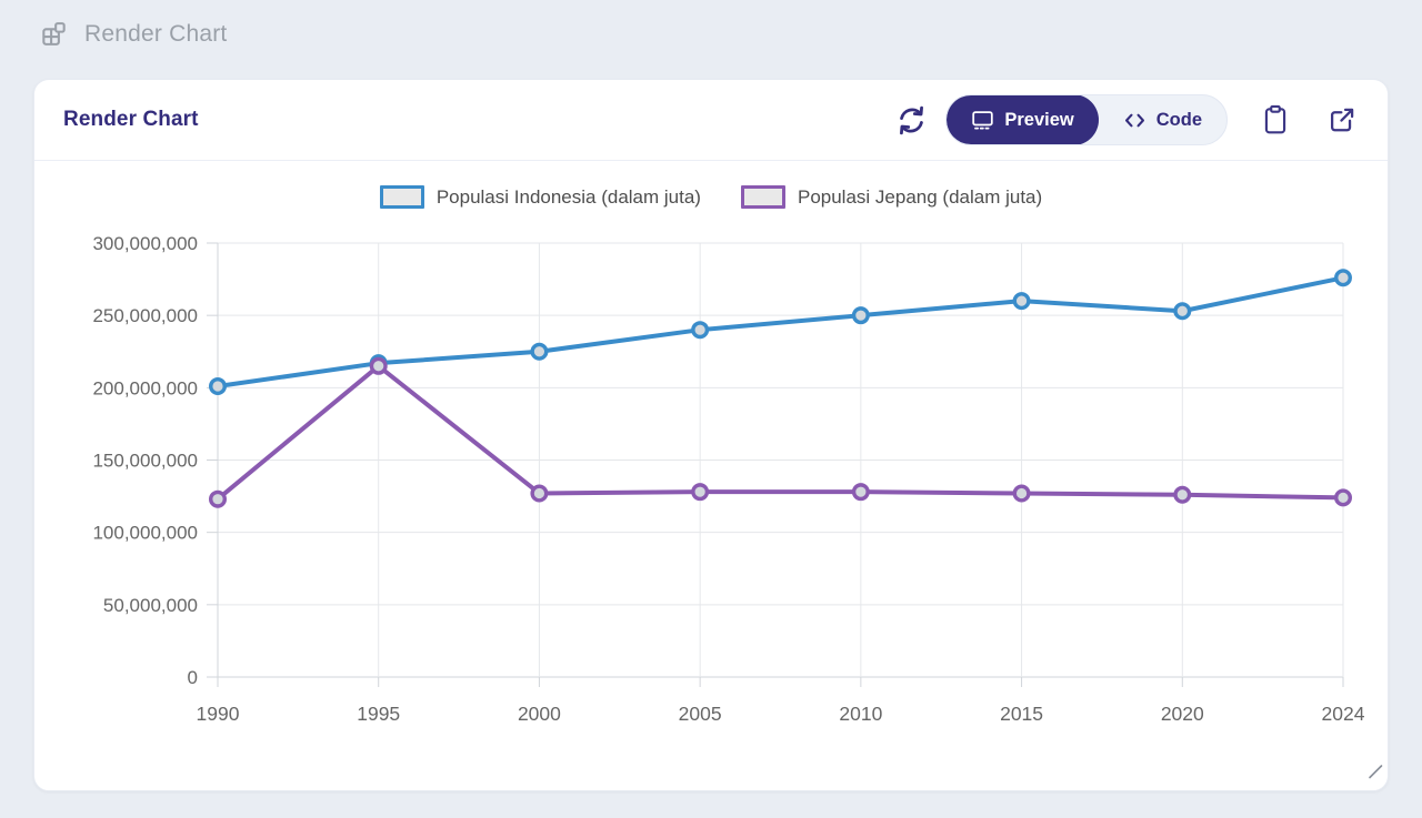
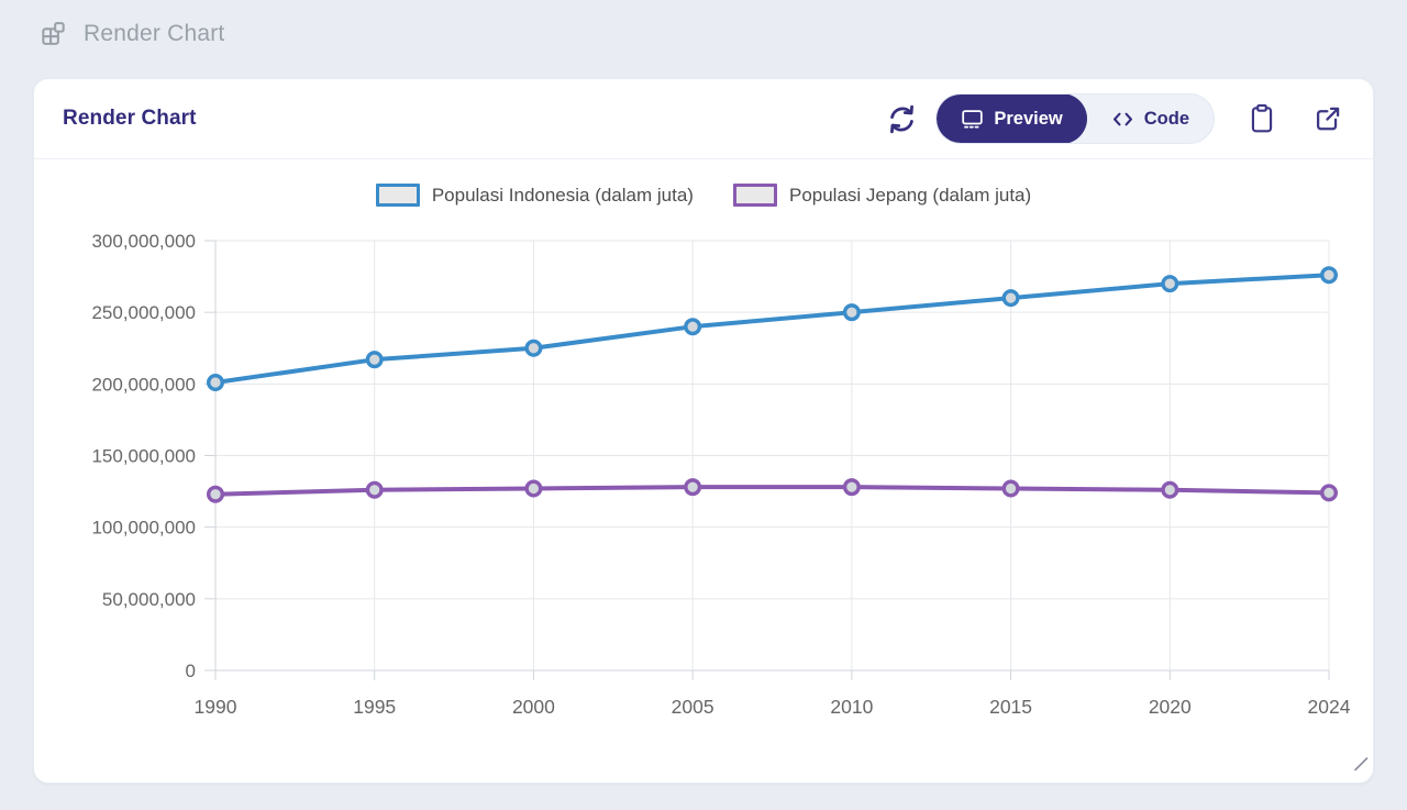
Populasi Jepang (dalam juta)/1995: 215000000 -> 126000000
Populasi Indonesia (dalam juta)/2020: 253000000 -> 270000000
